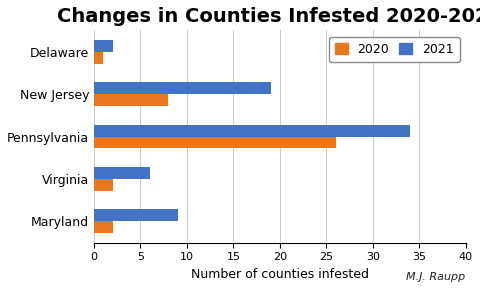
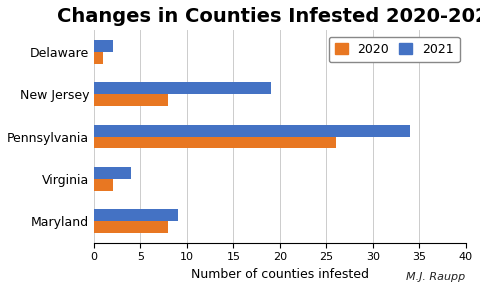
2021/Virginia: 6 -> 4
2020/Maryland: 2 -> 8
